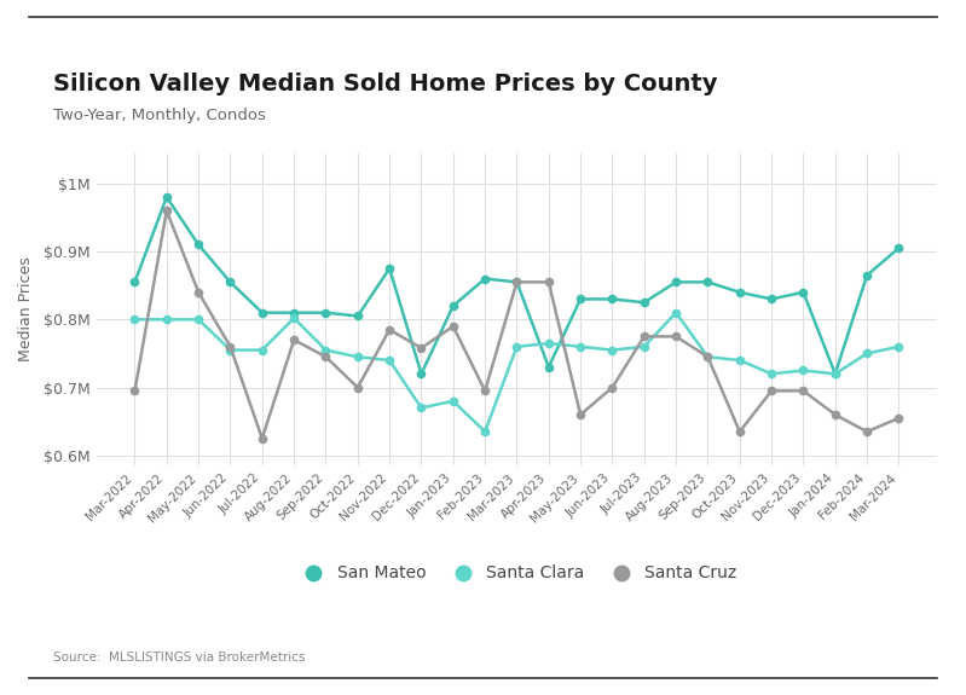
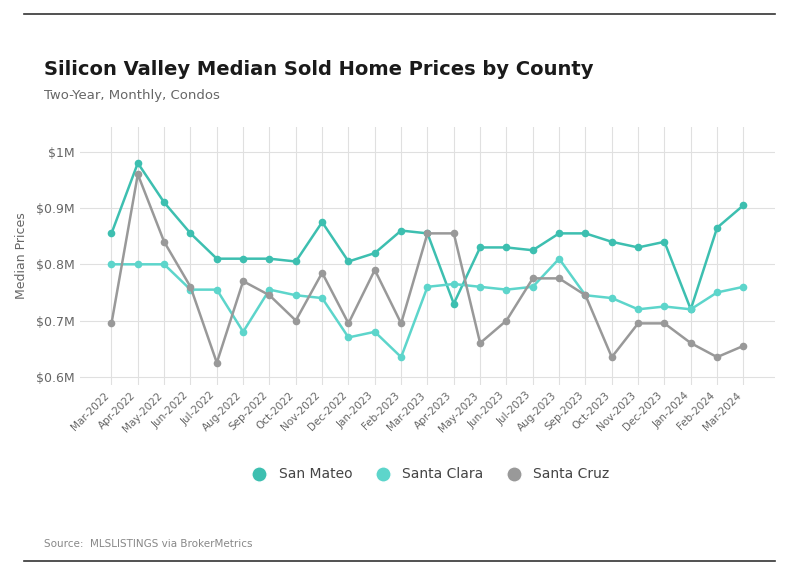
Santa Clara/Aug-2022: $0.802M -> $0.680M
San Mateo/Dec-2022: $0.720M -> $0.805M
Santa Cruz/Dec-2022: $0.758M -> $0.695M
